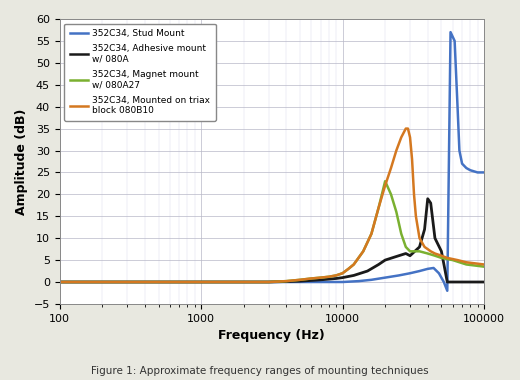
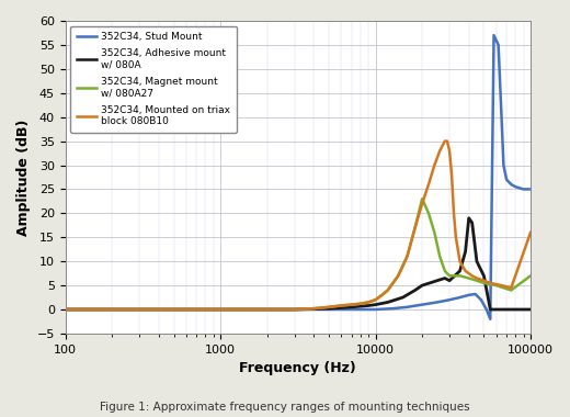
352C34, Magnet mount w/ 080A27/100000: 3.5 -> 7.0
352C34, Mounted on triax block 080B10/100000: 4.0 -> 16.0
